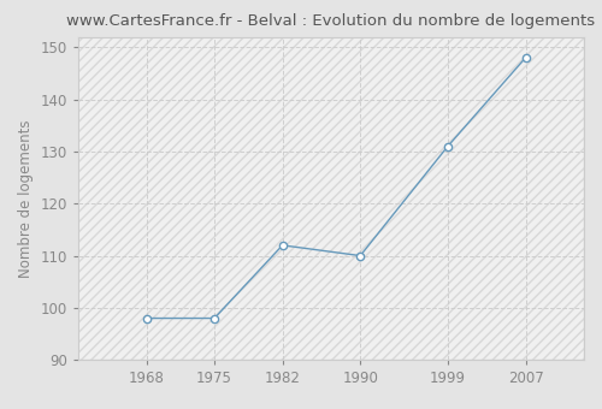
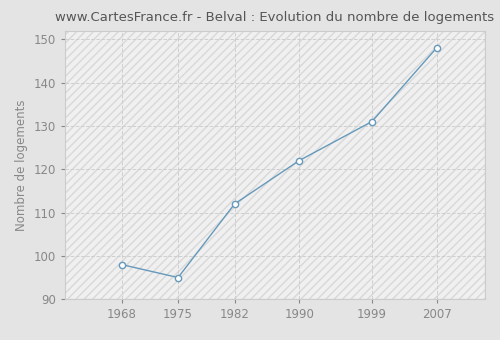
1975: 98 -> 95
1990: 110 -> 122
